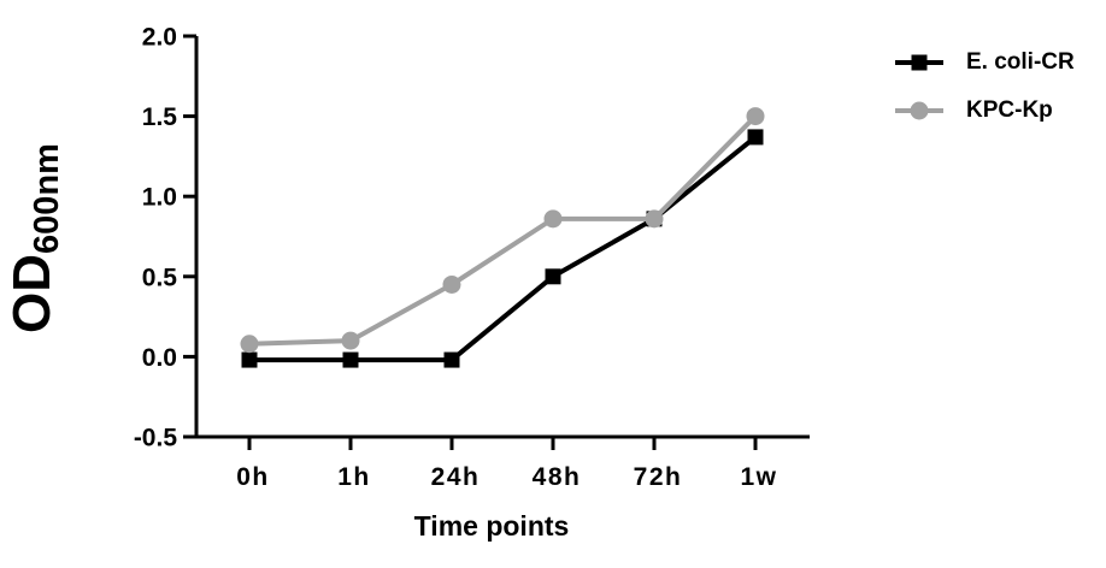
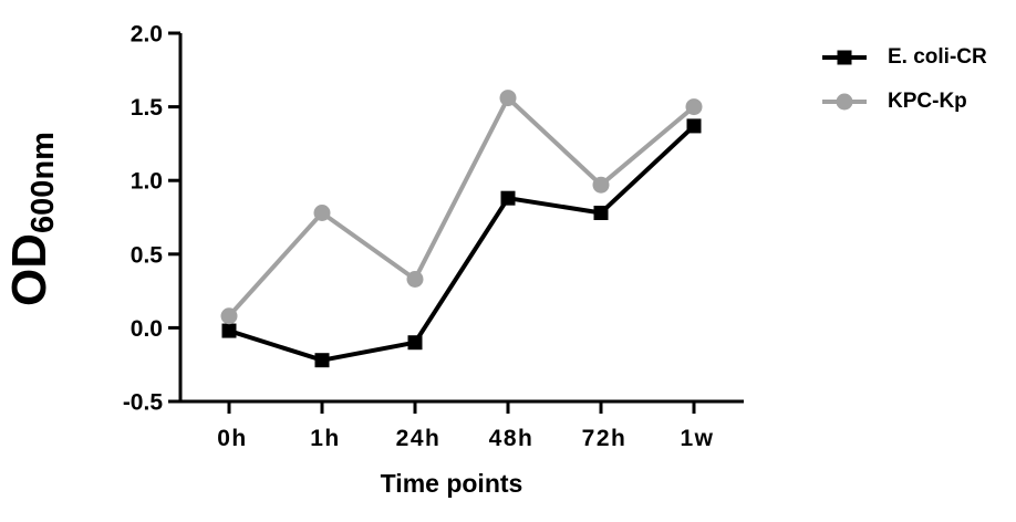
E. coli-CR/1h: -0.02 -> -0.22
KPC-Kp/1h: 0.10 -> 0.78
E. coli-CR/24h: -0.02 -> -0.10
KPC-Kp/24h: 0.45 -> 0.33
E. coli-CR/48h: 0.50 -> 0.88
KPC-Kp/48h: 0.86 -> 1.56
E. coli-CR/72h: 0.86 -> 0.78
KPC-Kp/72h: 0.86 -> 0.97
